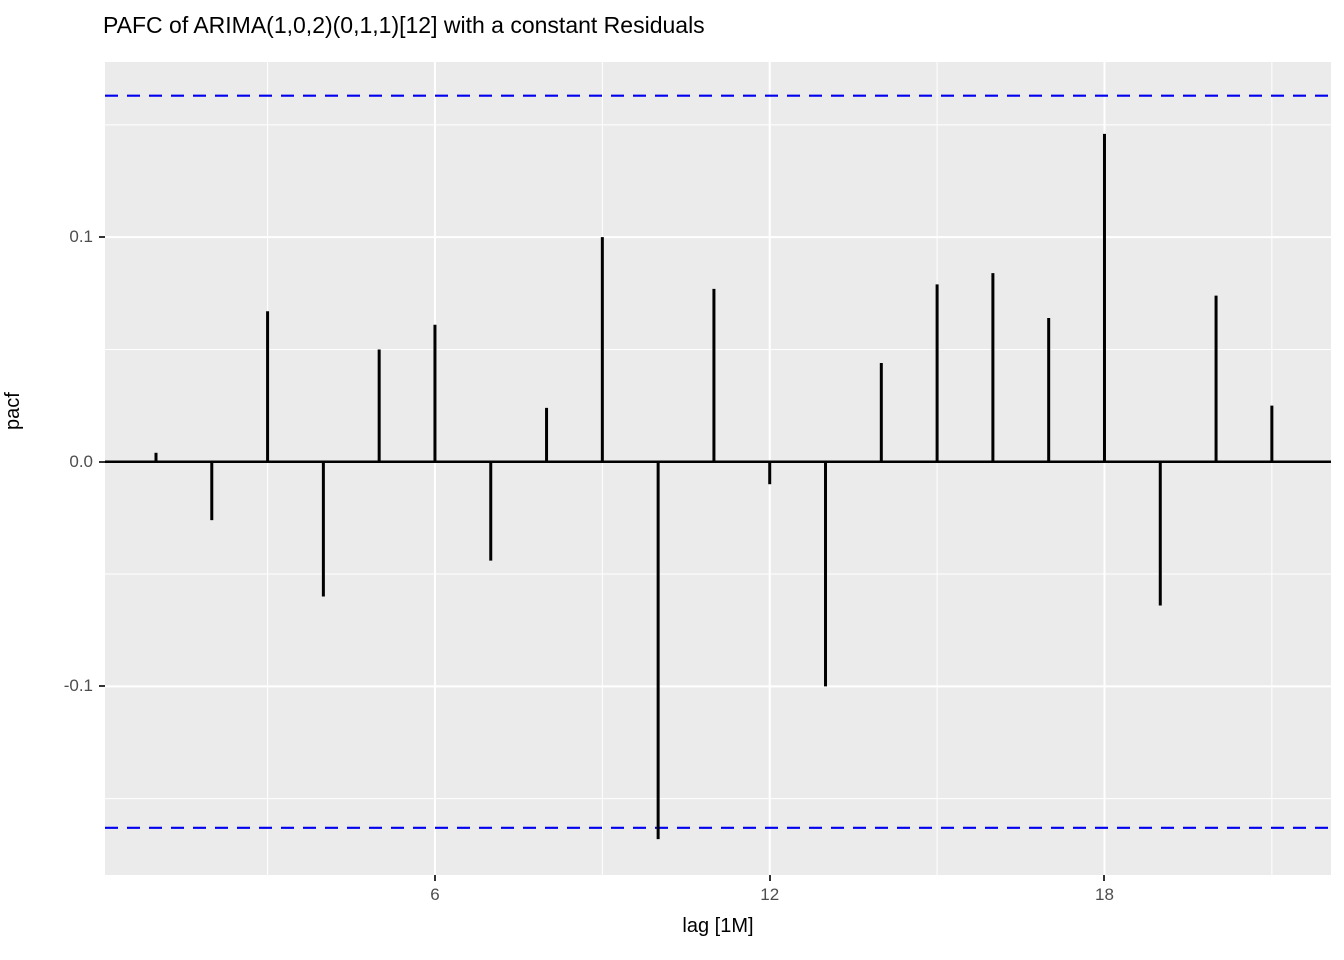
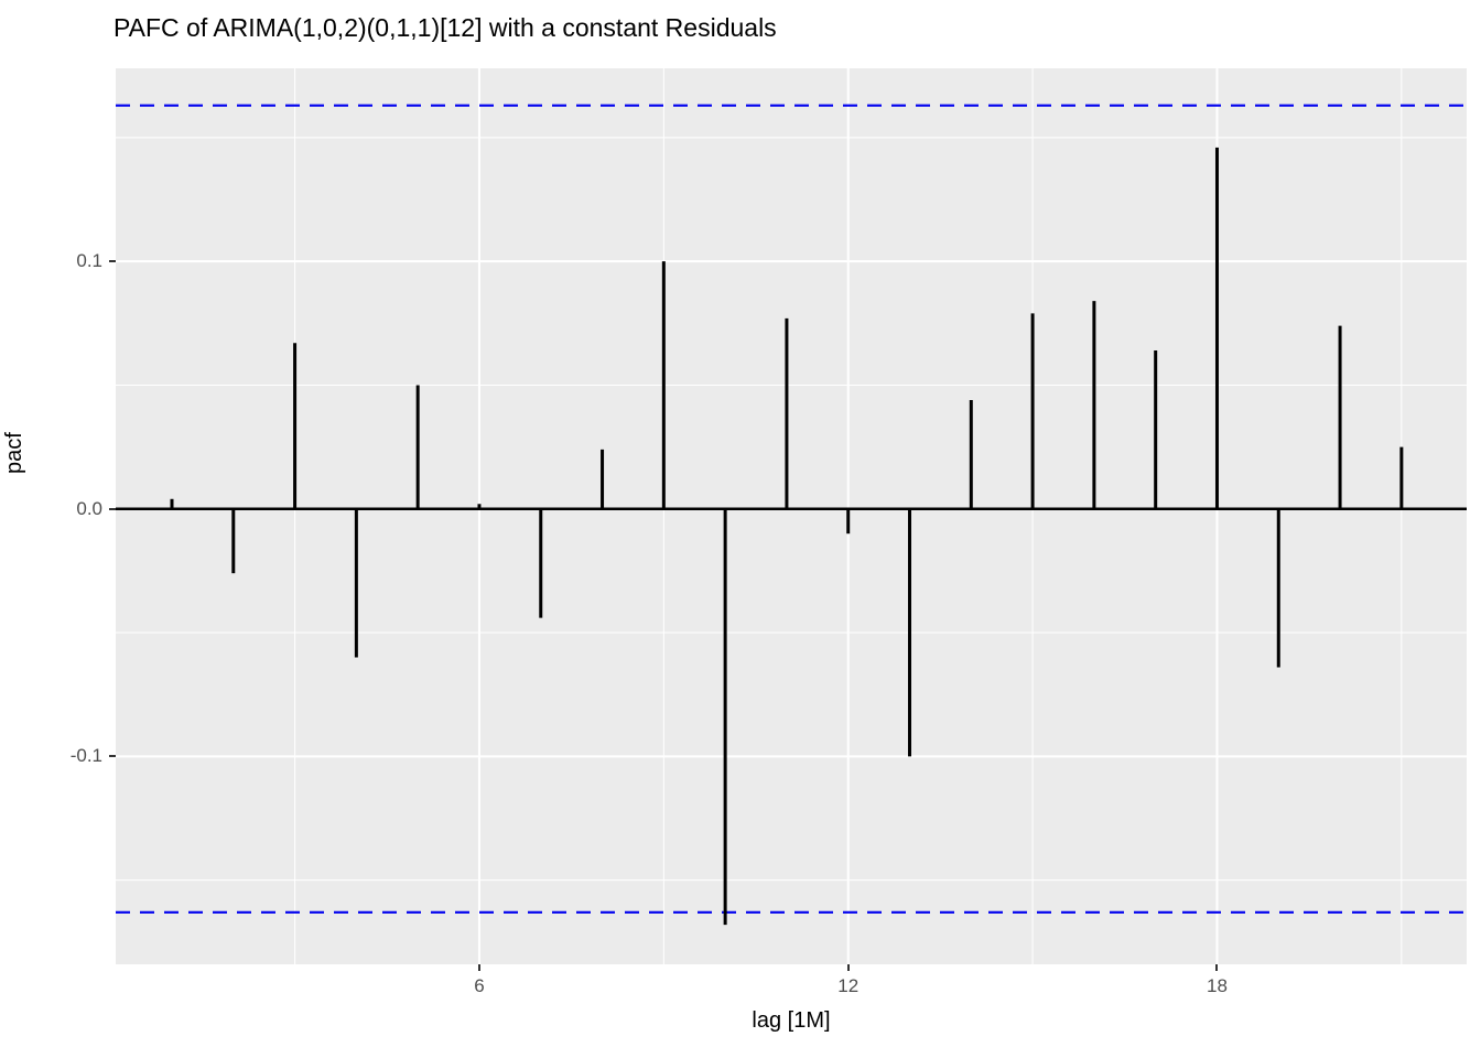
6: 0.061 -> 0.002
